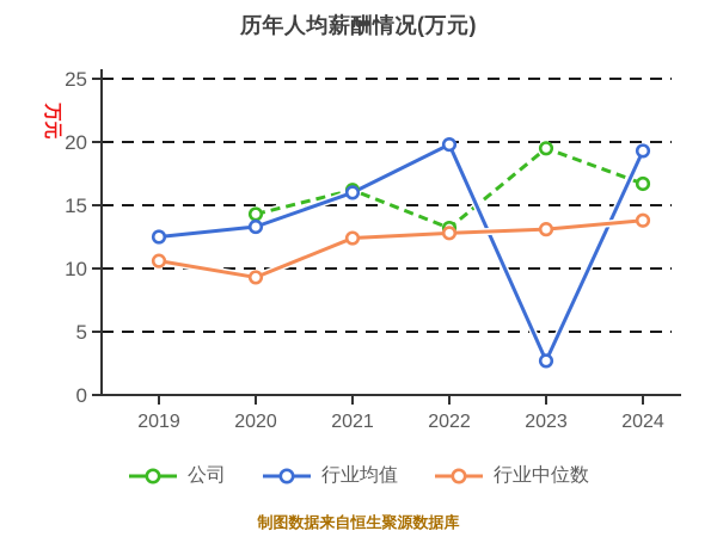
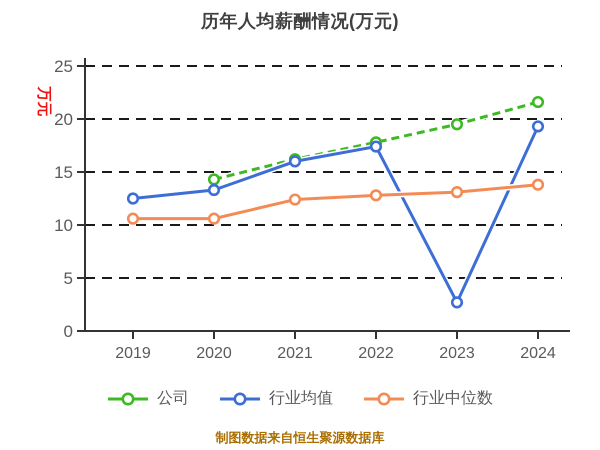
行业中位数/2020: 9.3 -> 10.6
公司/2022: 13.2 -> 17.8
行业均值/2022: 19.8 -> 17.4
公司/2024: 16.7 -> 21.6
